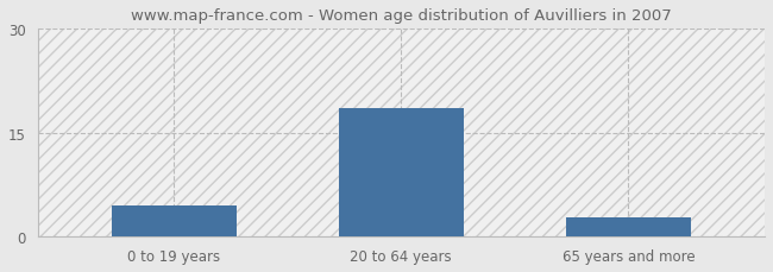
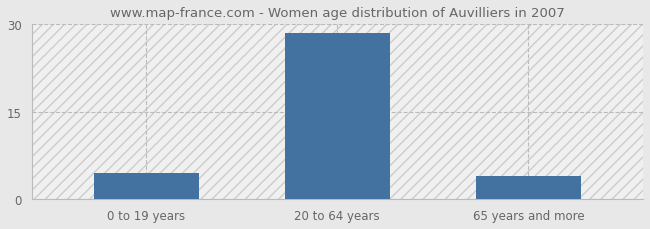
20 to 64 years: 18.6 -> 28.5
65 years and more: 2.8 -> 4.0
